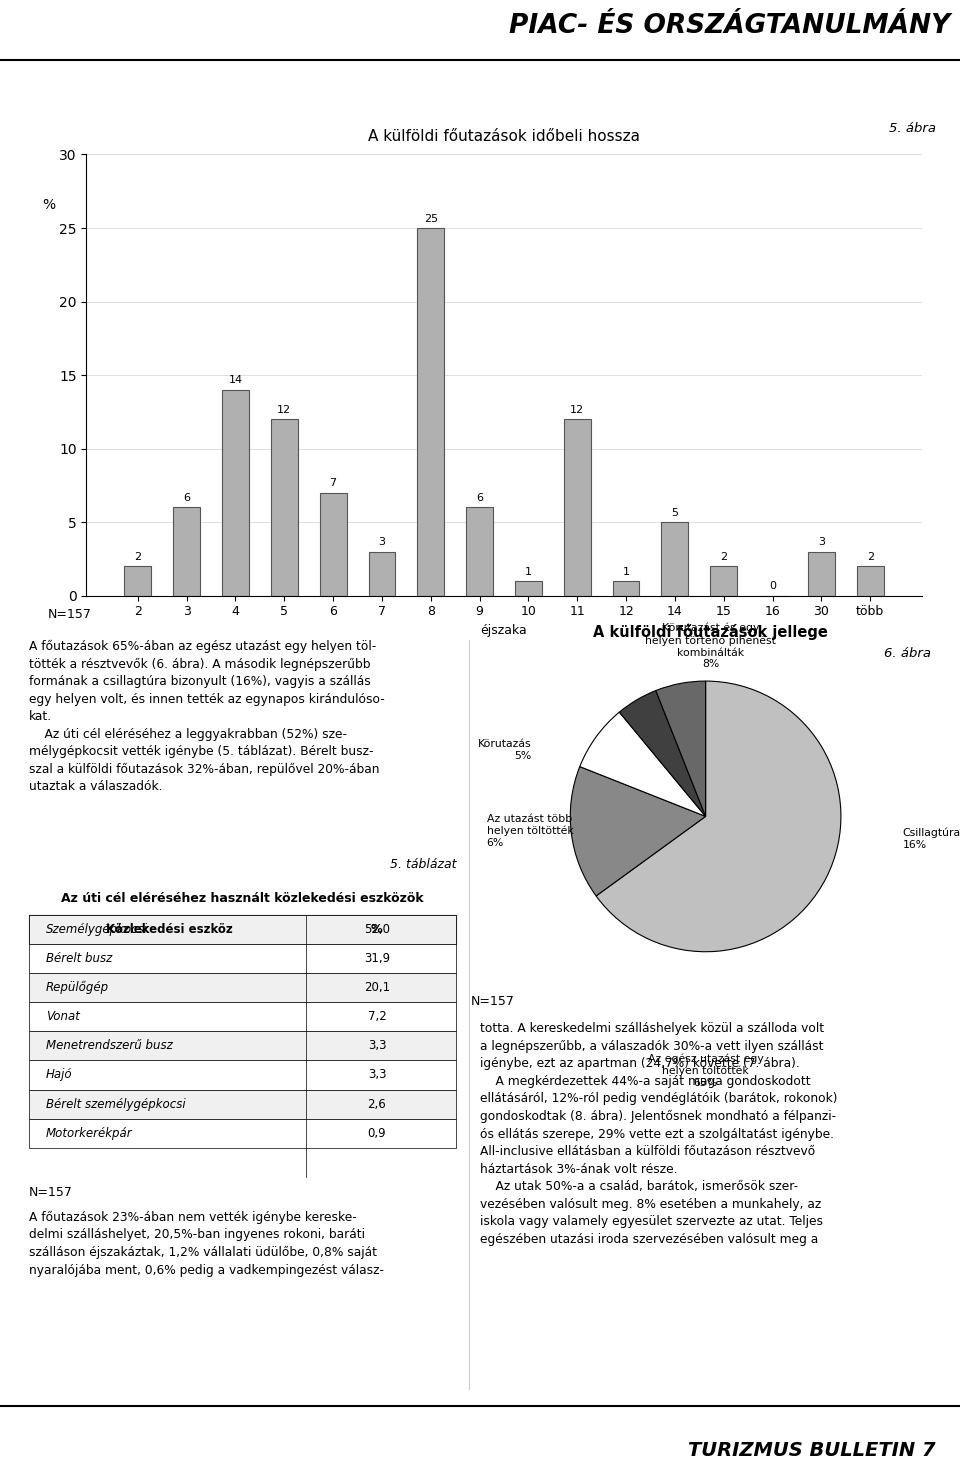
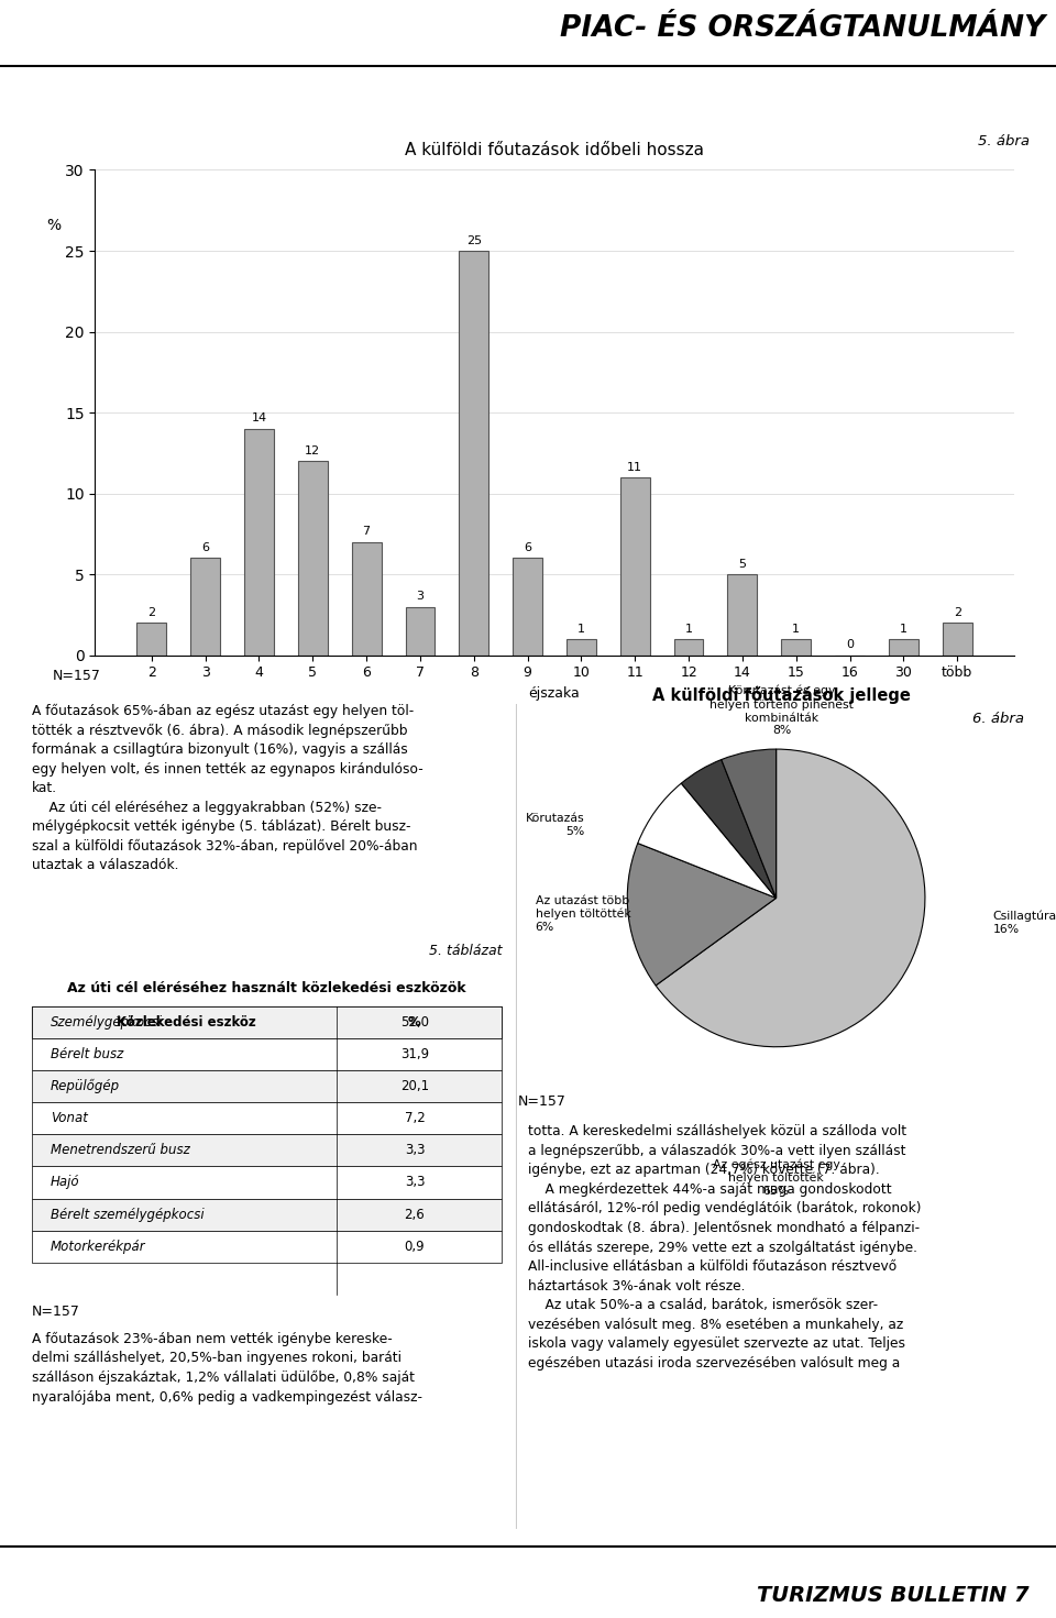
11: 12 -> 11
15: 2 -> 1
30: 3 -> 1
